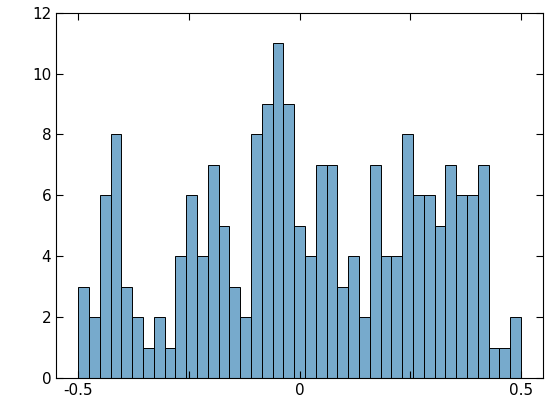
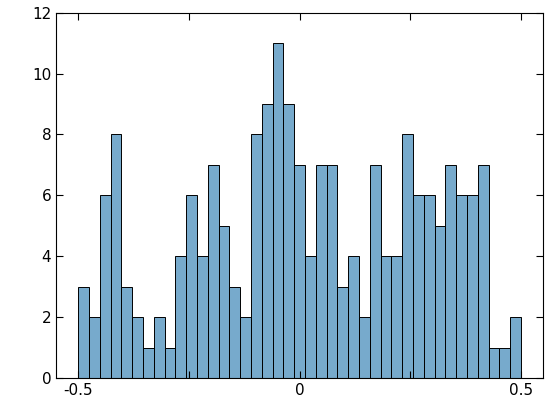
0: 5 -> 7
